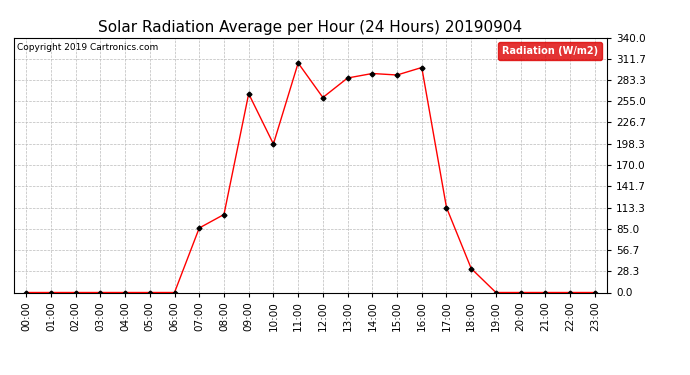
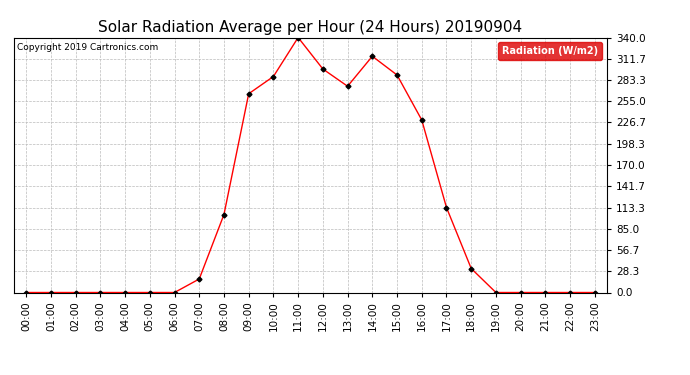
07:00: 86 -> 18
10:00: 198 -> 288
11:00: 306 -> 340
12:00: 260 -> 298
13:00: 286 -> 275
14:00: 292 -> 315
16:00: 300 -> 230
